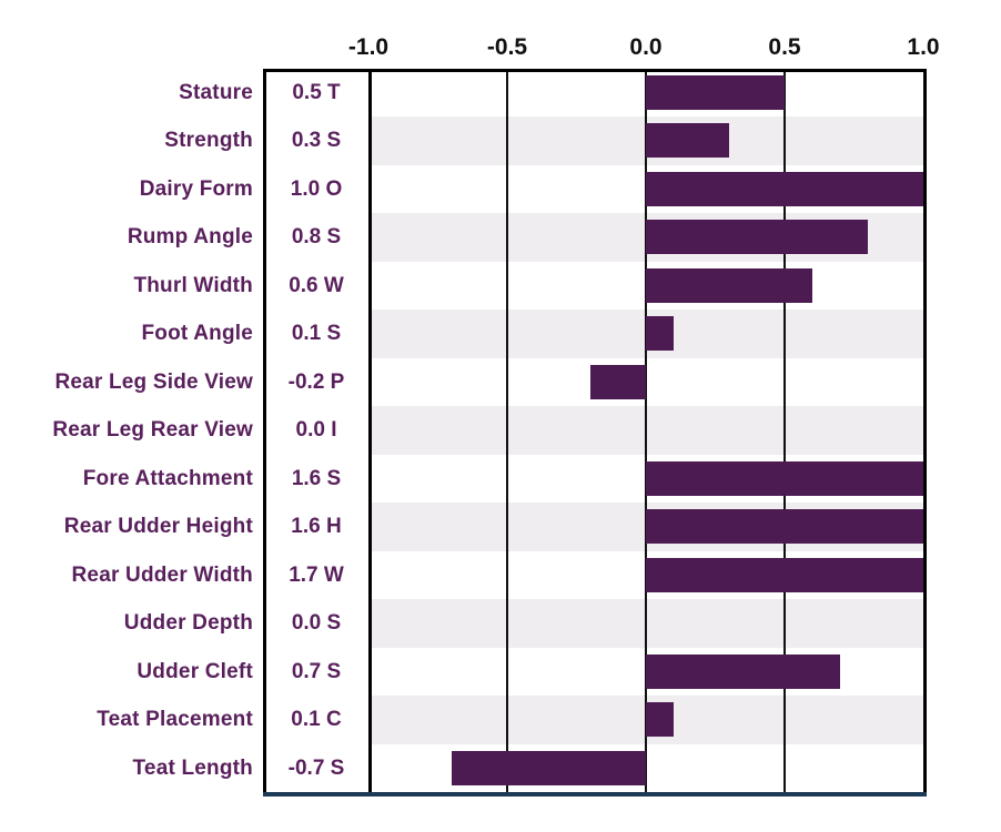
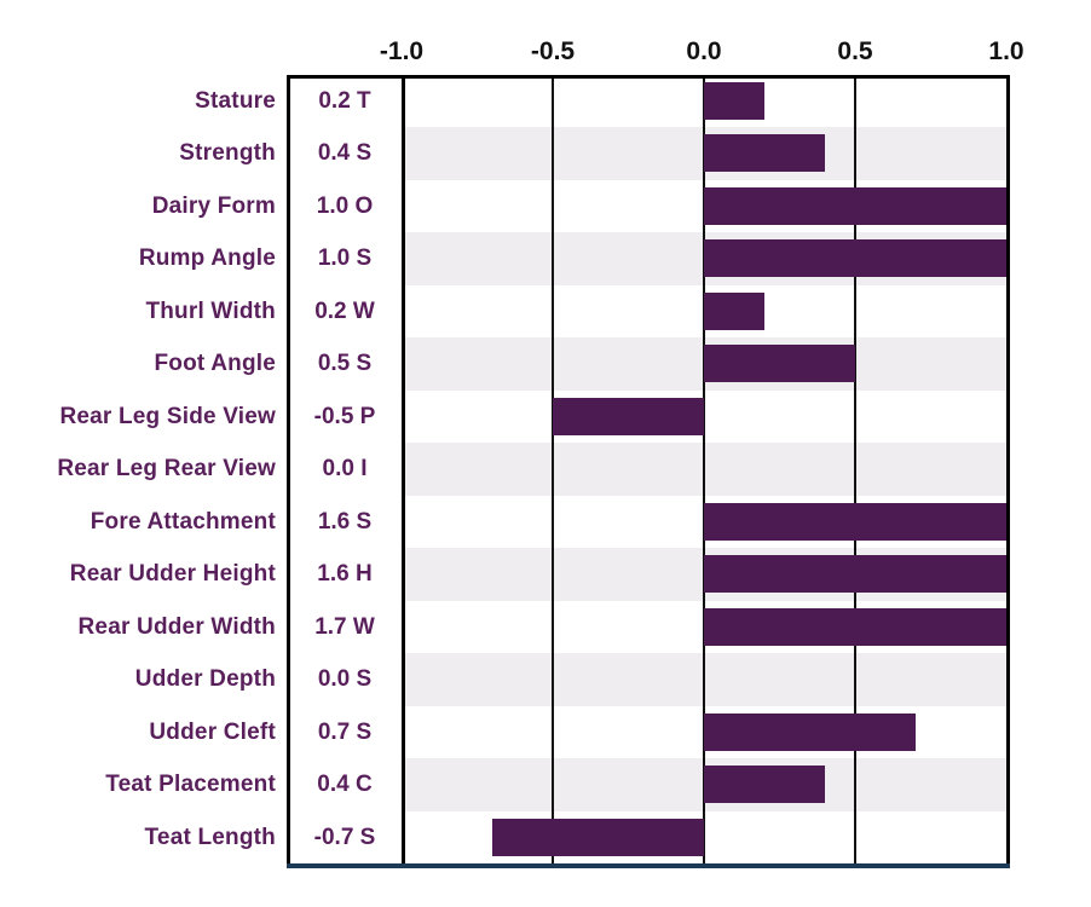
Stature: 0.5 -> 0.2
Strength: 0.3 -> 0.4
Rump Angle: 0.8 -> 1.0
Thurl Width: 0.6 -> 0.2
Foot Angle: 0.1 -> 0.5
Rear Leg Side View: -0.2 -> -0.5
Teat Placement: 0.1 -> 0.4
